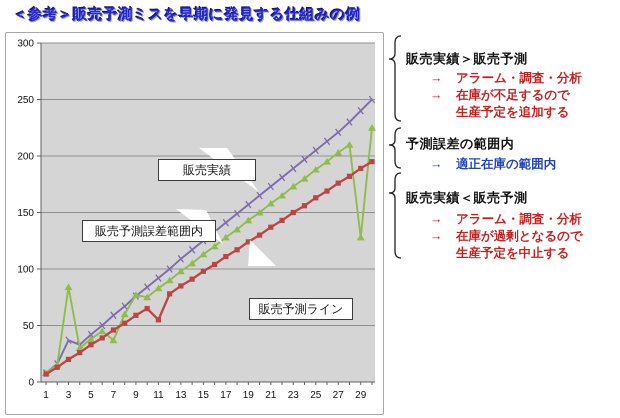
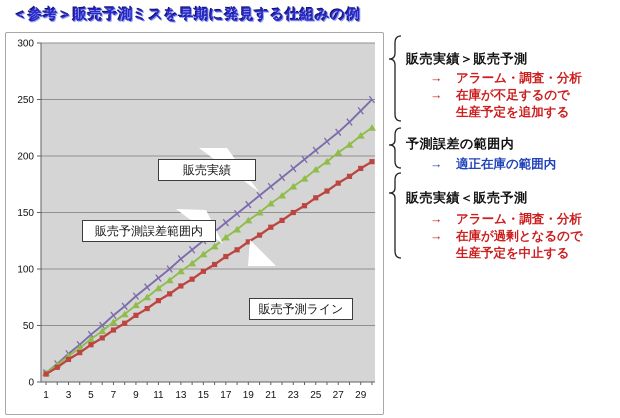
販売実績/3: 37 -> 25
販売予測誤差範囲内/3: 84 -> 23
販売予測誤差範囲内/7: 37 -> 53
販売予測誤差範囲内/9: 77 -> 68
販売予測ライン/11: 55 -> 72
販売予測誤差範囲内/29: 128 -> 218
